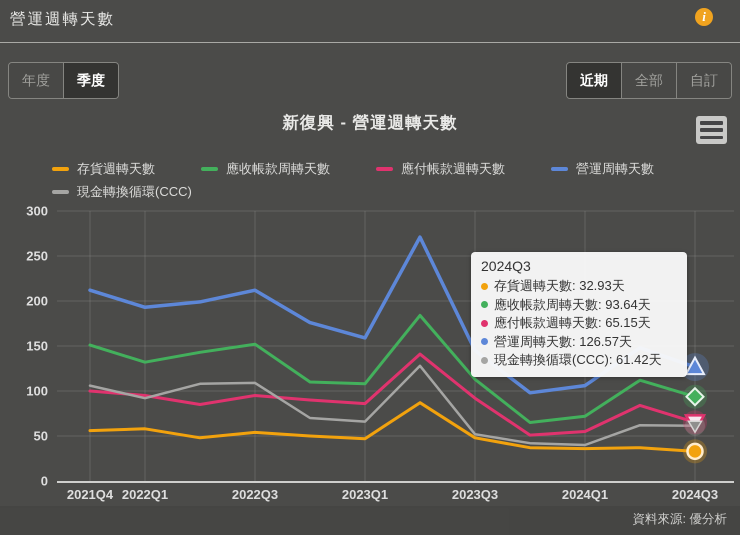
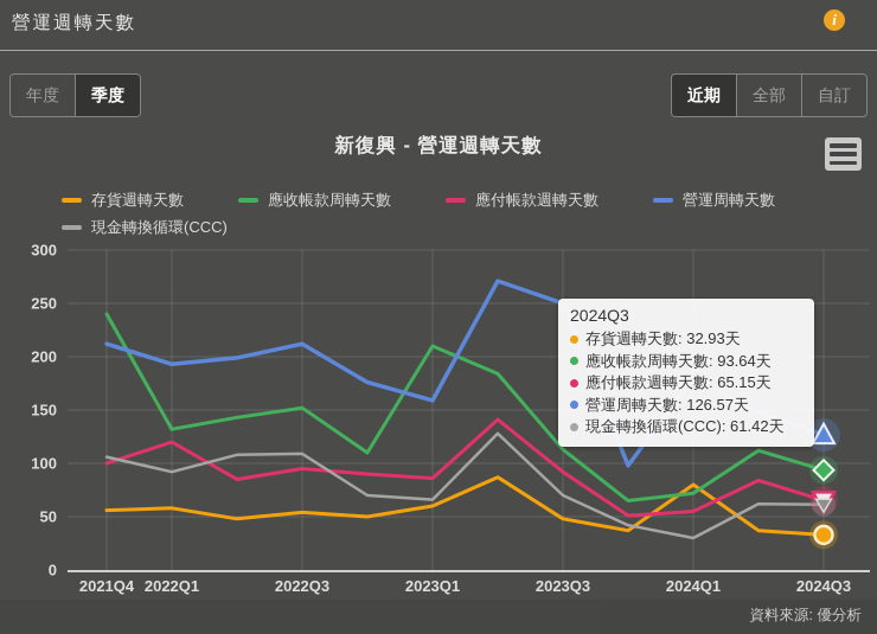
應收帳款周轉天數/2021Q4: 150 -> 240
應付帳款週轉天數/2022Q1: 100 -> 120
存貨週轉天數/2023Q1: 50 -> 60
應收帳款周轉天數/2023Q1: 110 -> 210
營運周轉天數/2023Q3: 140 -> 250
現金轉換循環(CCC)/2023Q3: 50 -> 70
存貨週轉天數/2024Q1: 40 -> 80
營運周轉天數/2024Q1: 110 -> 180
現金轉換循環(CCC)/2024Q1: 40 -> 30
